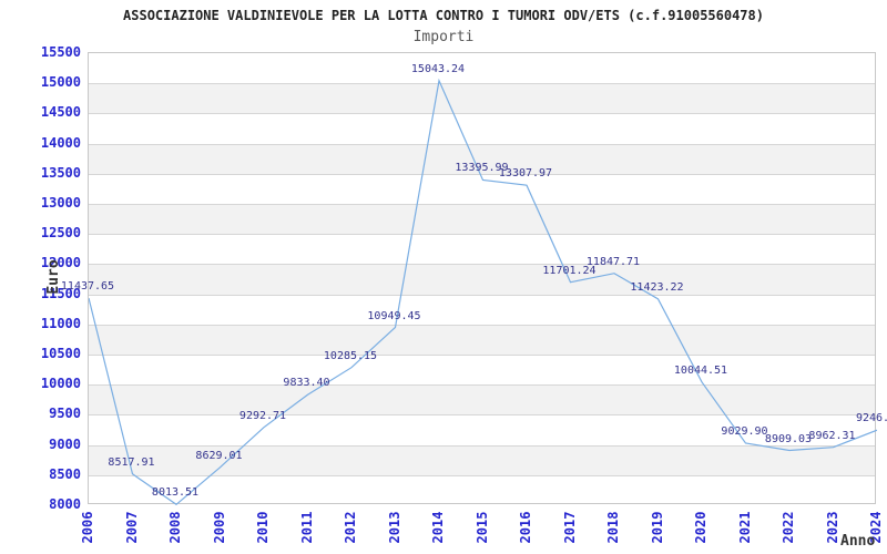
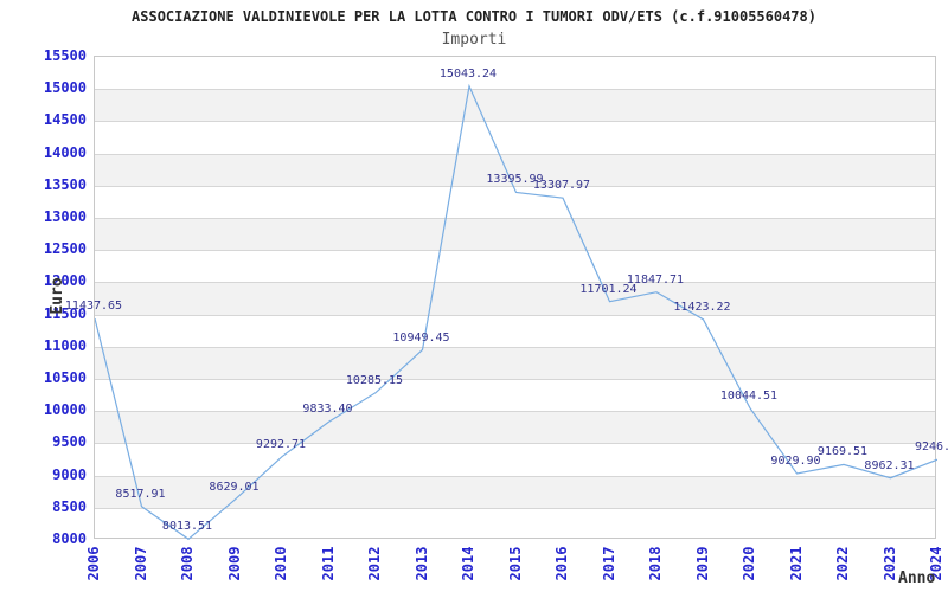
2022: 8909.03 -> 9169.51
